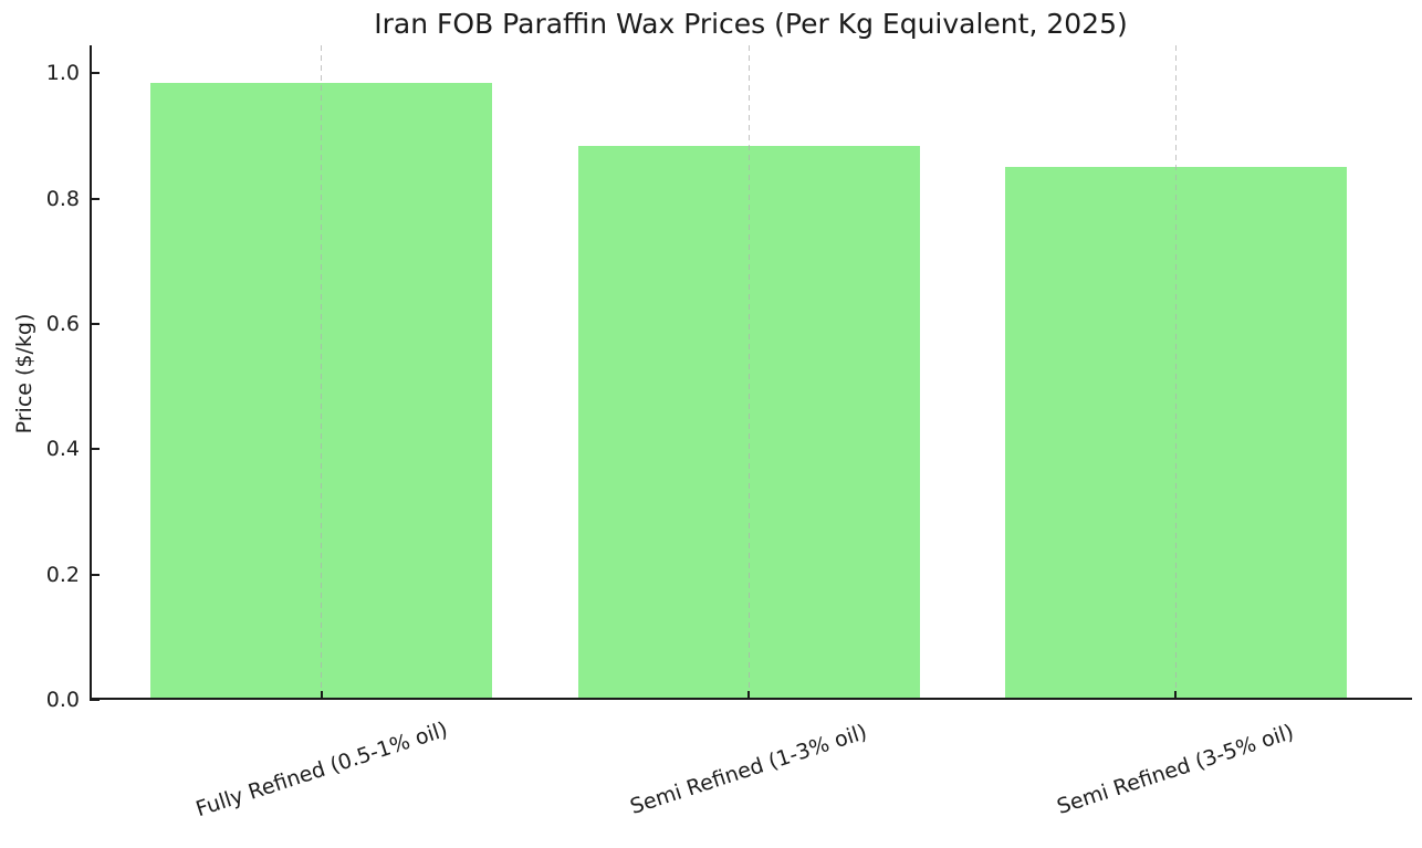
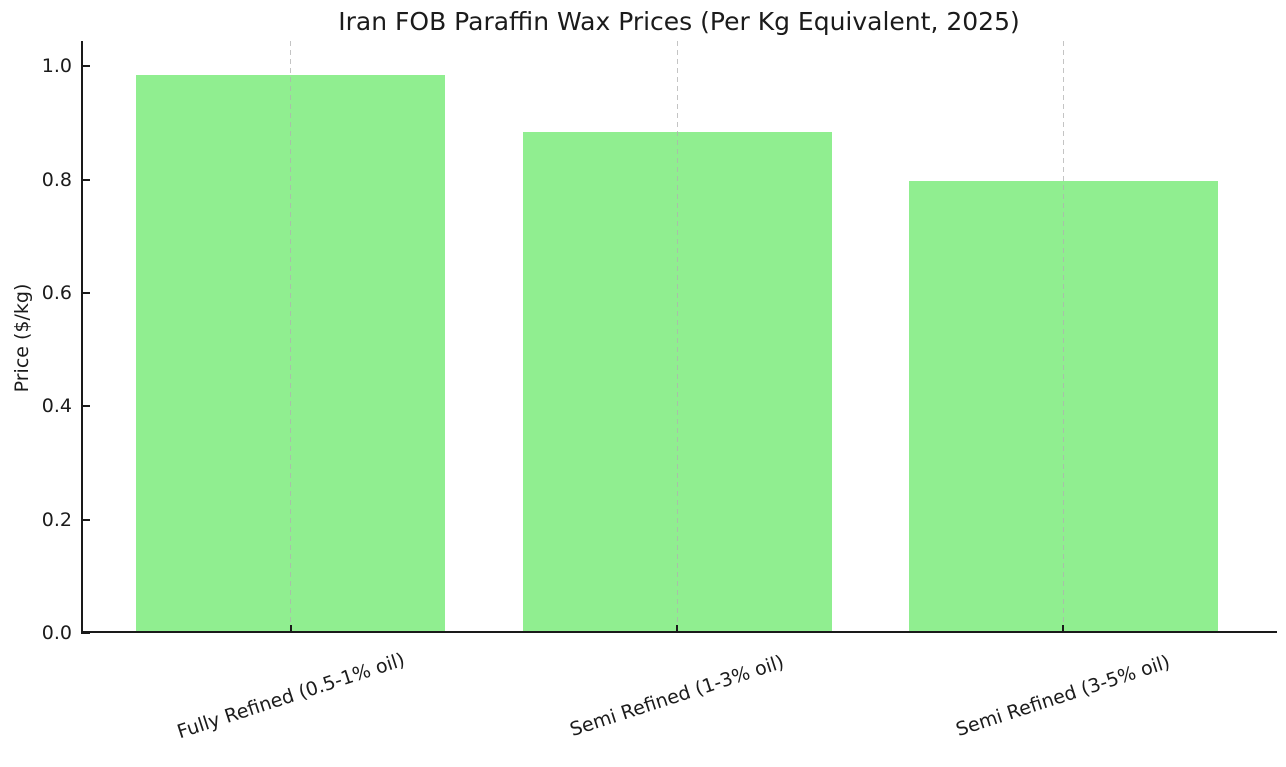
Semi Refined (3-5% oil): 0.85 -> 0.80
